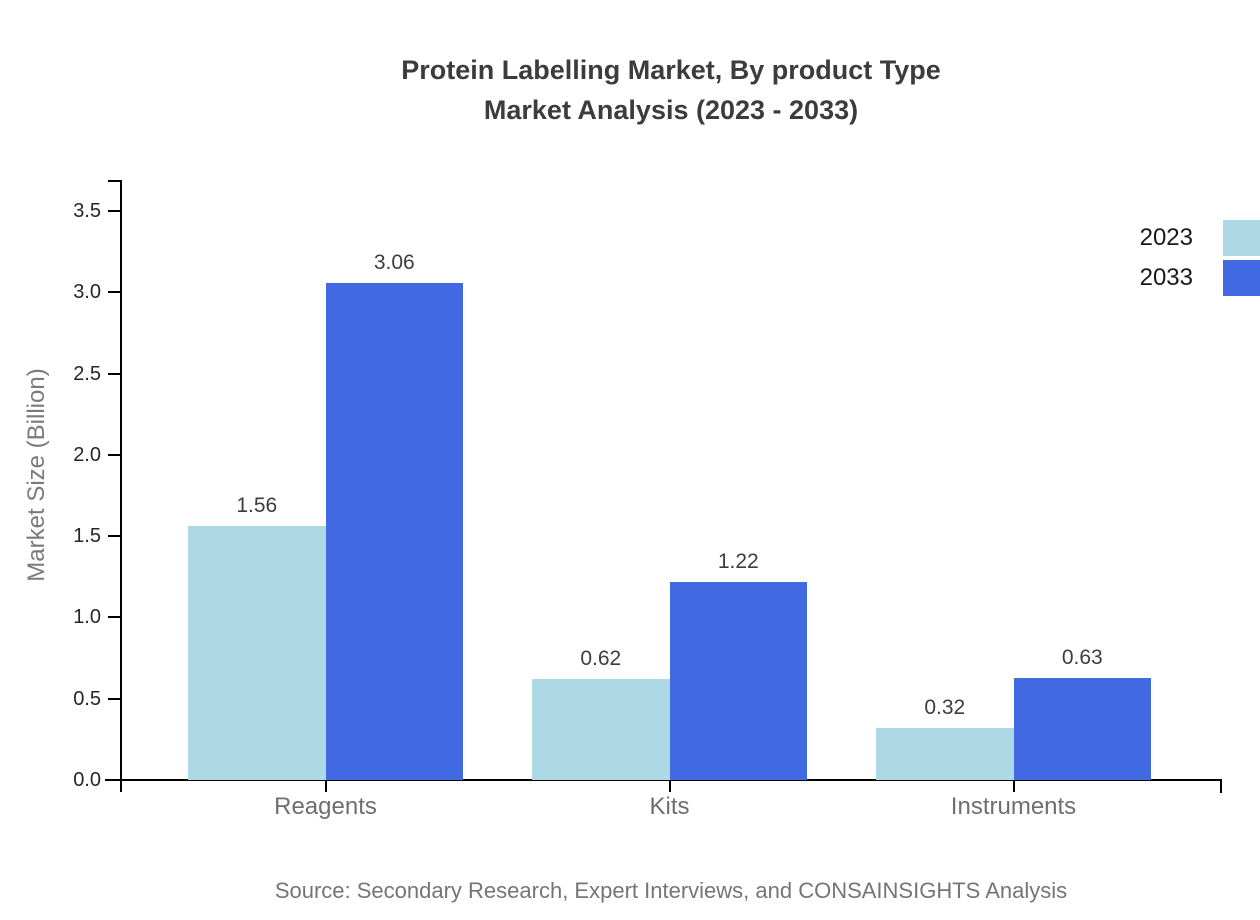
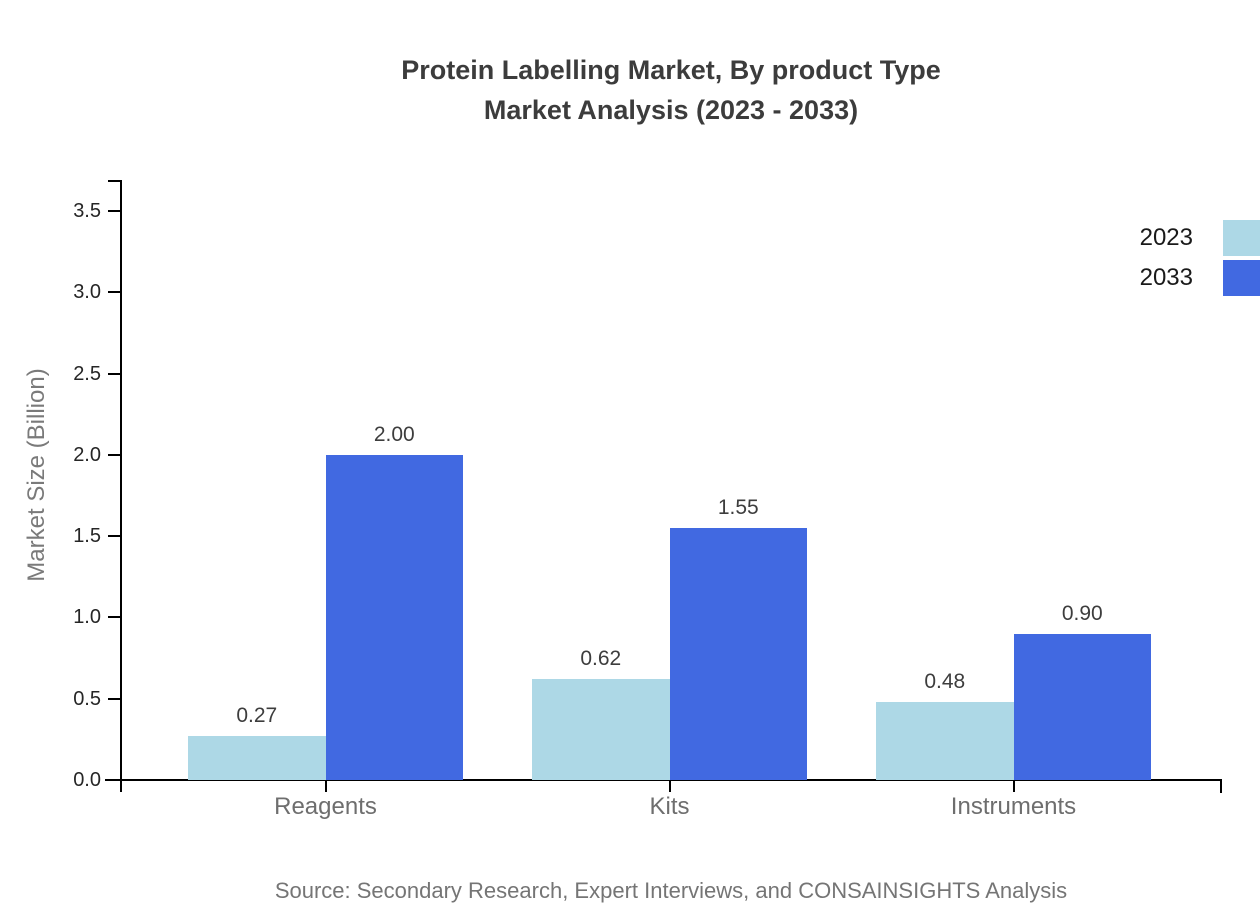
2023/Reagents: 1.56 -> 0.27
2033/Reagents: 3.06 -> 2.00
2033/Kits: 1.22 -> 1.55
2023/Instruments: 0.32 -> 0.48
2033/Instruments: 0.63 -> 0.90
